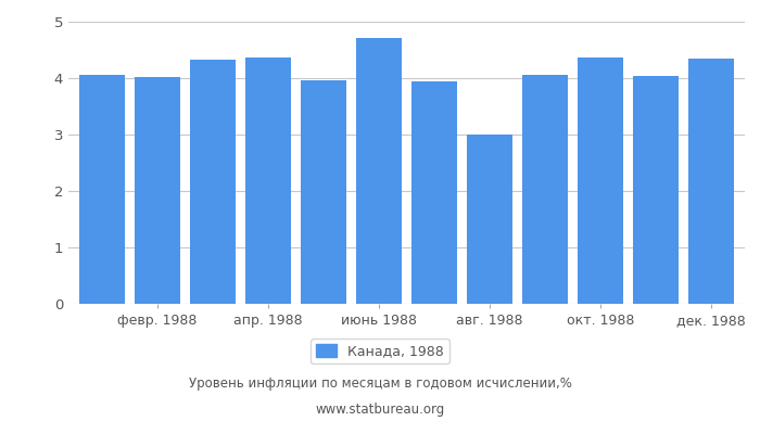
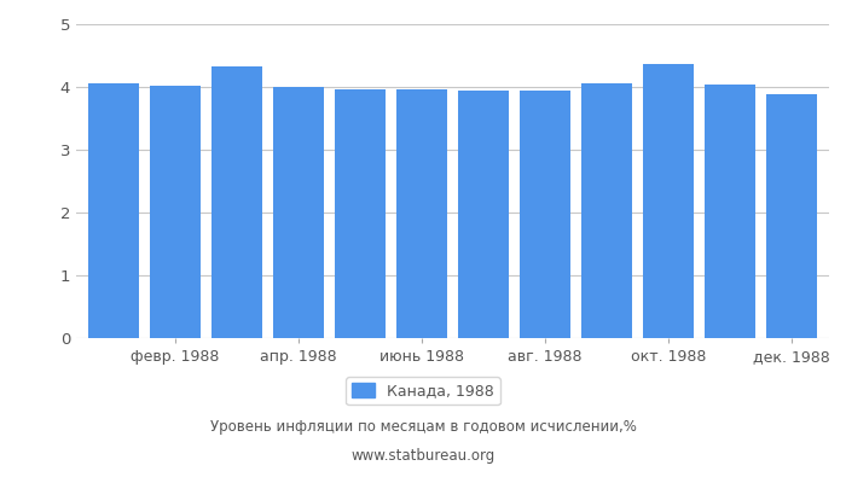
апр. 1988: 4.36 -> 4.00
июнь 1988: 4.72 -> 3.96
авг. 1988: 3.00 -> 3.94
дек. 1988: 4.34 -> 3.88
